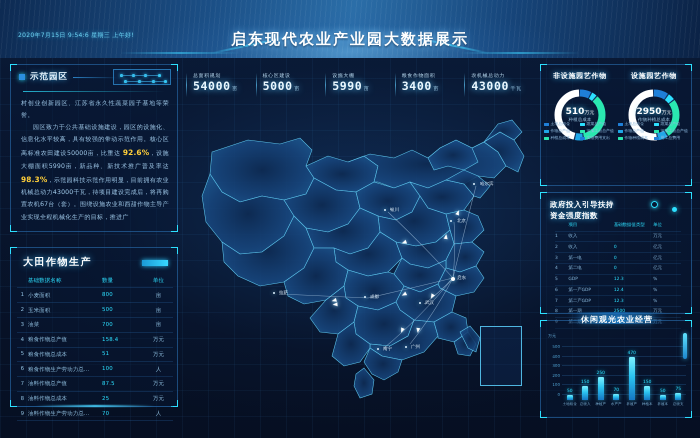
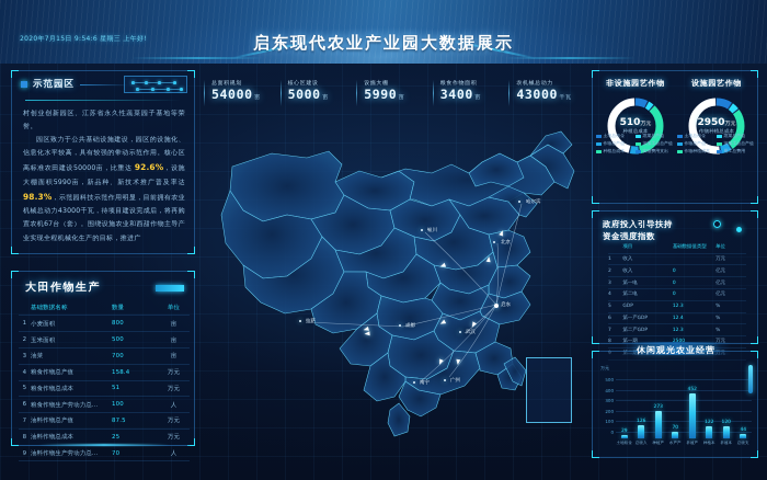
土地租金: 50 -> 29
总收入: 150 -> 126
种植产: 250 -> 273
养殖产: 470 -> 452
种植本: 150 -> 122
养殖本: 50 -> 120
总收支: 75 -> 44
